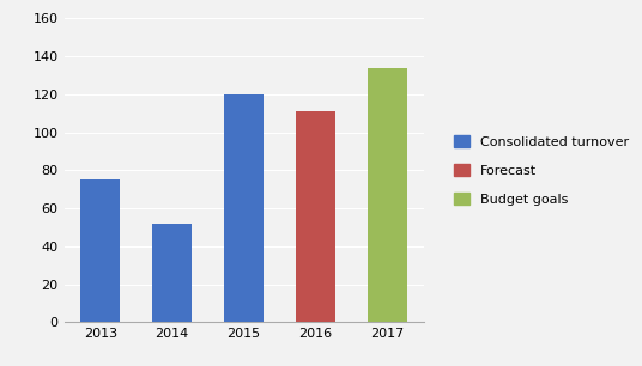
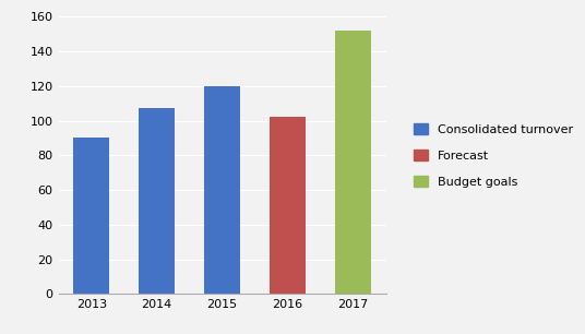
2013: 75 -> 90
2014: 52 -> 107
2016: 111 -> 102
2017: 134 -> 152
